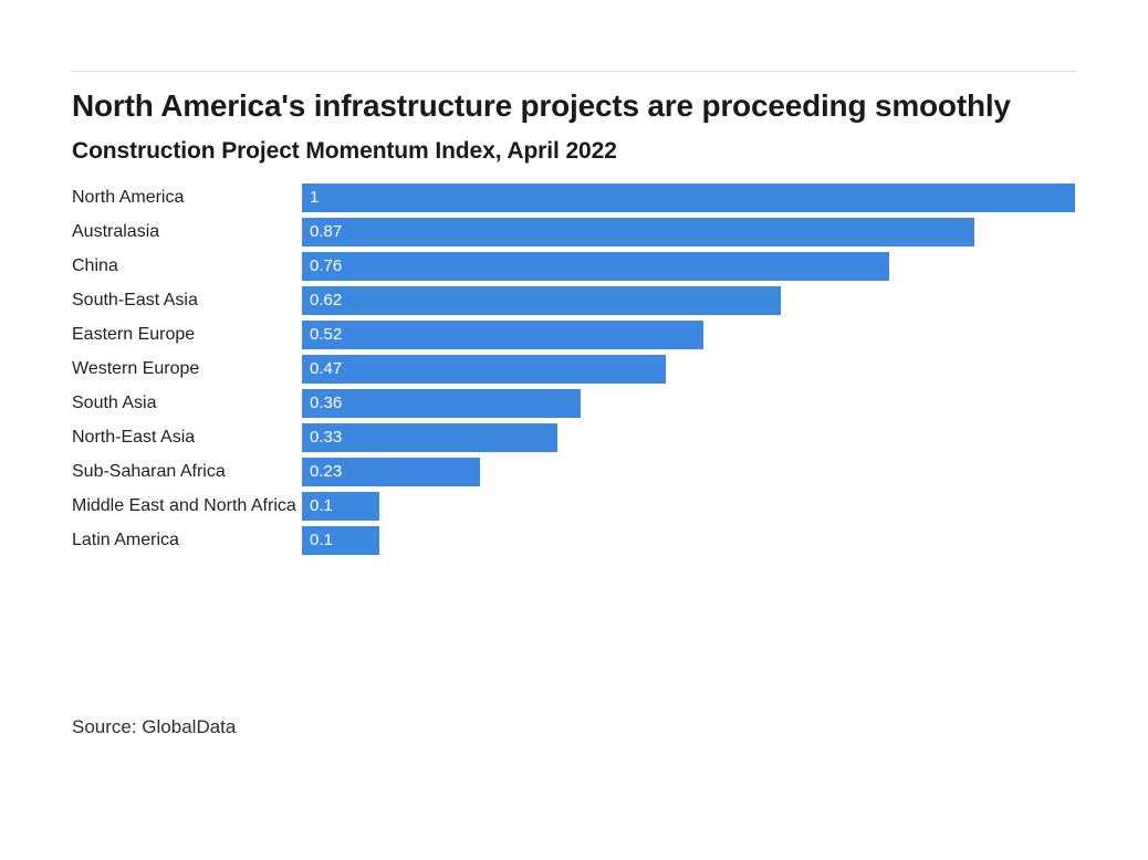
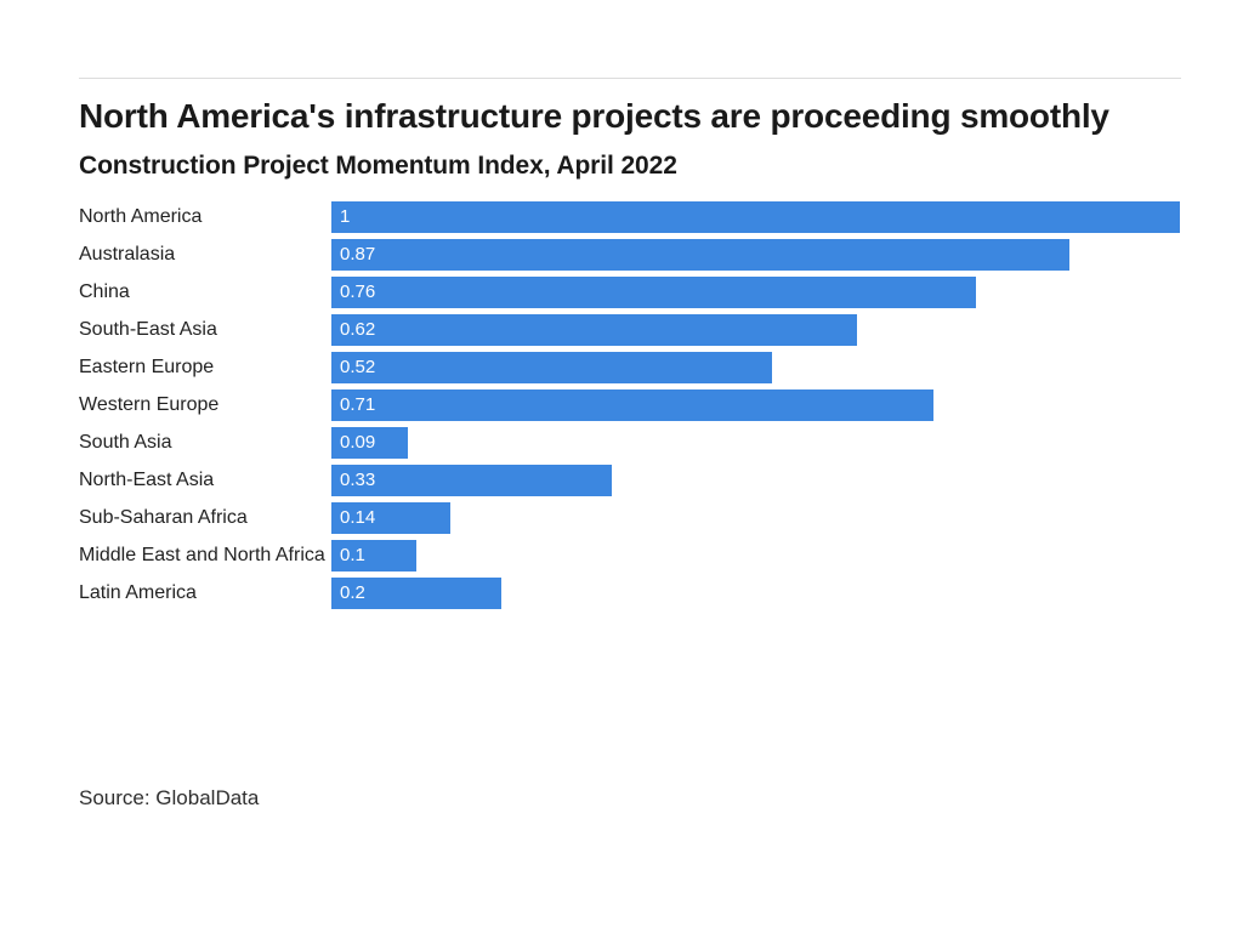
Western Europe: 0.47 -> 0.71
South Asia: 0.36 -> 0.09
Sub-Saharan Africa: 0.23 -> 0.14
Latin America: 0.1 -> 0.2
